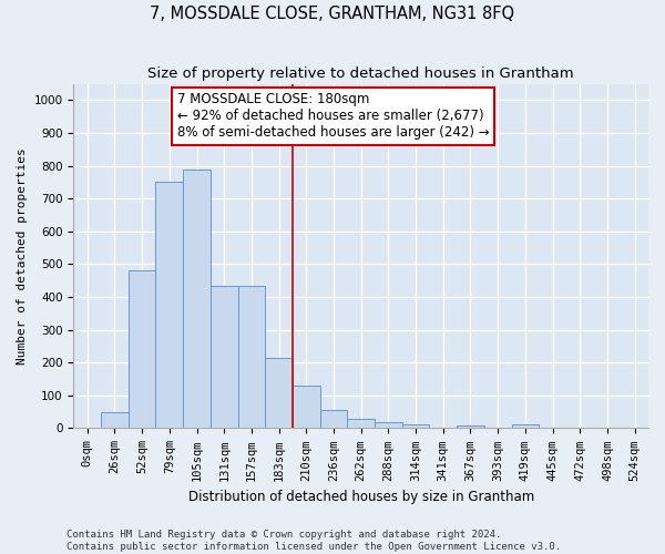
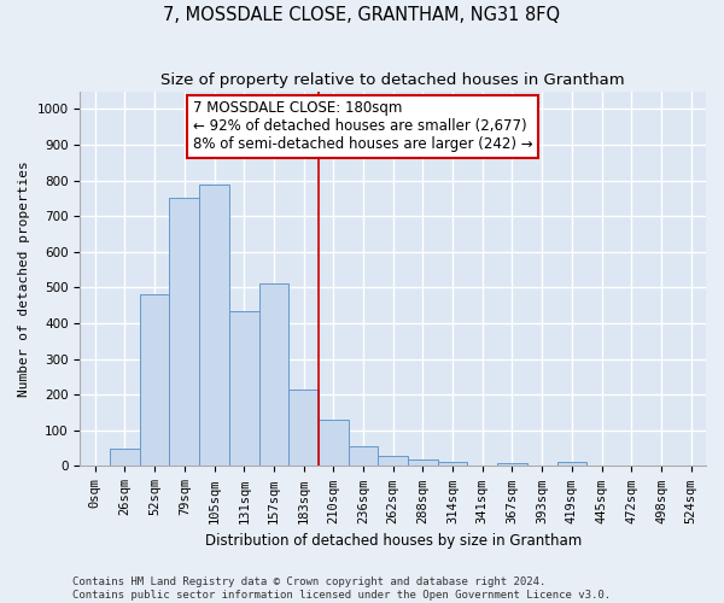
157sqm: 435 -> 510
